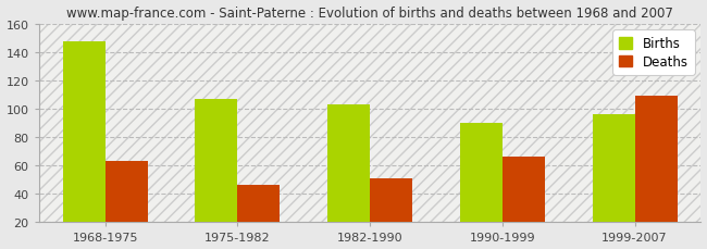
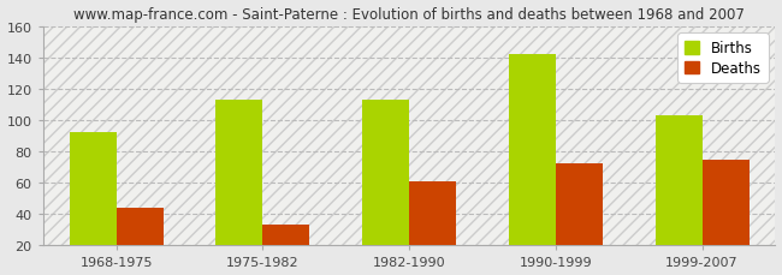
Births/1968-1975: 147 -> 92
Deaths/1968-1975: 63 -> 44
Births/1975-1982: 107 -> 113
Deaths/1975-1982: 46 -> 33
Births/1982-1990: 103 -> 113
Deaths/1982-1990: 51 -> 61
Births/1990-1999: 90 -> 142
Deaths/1990-1999: 66 -> 72
Births/1999-2007: 96 -> 103
Deaths/1999-2007: 109 -> 75
